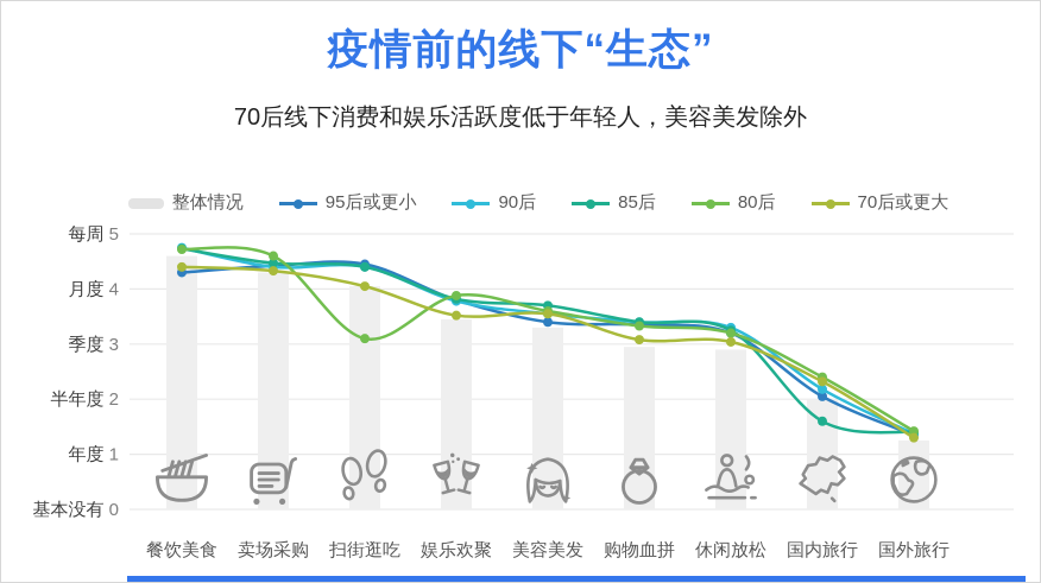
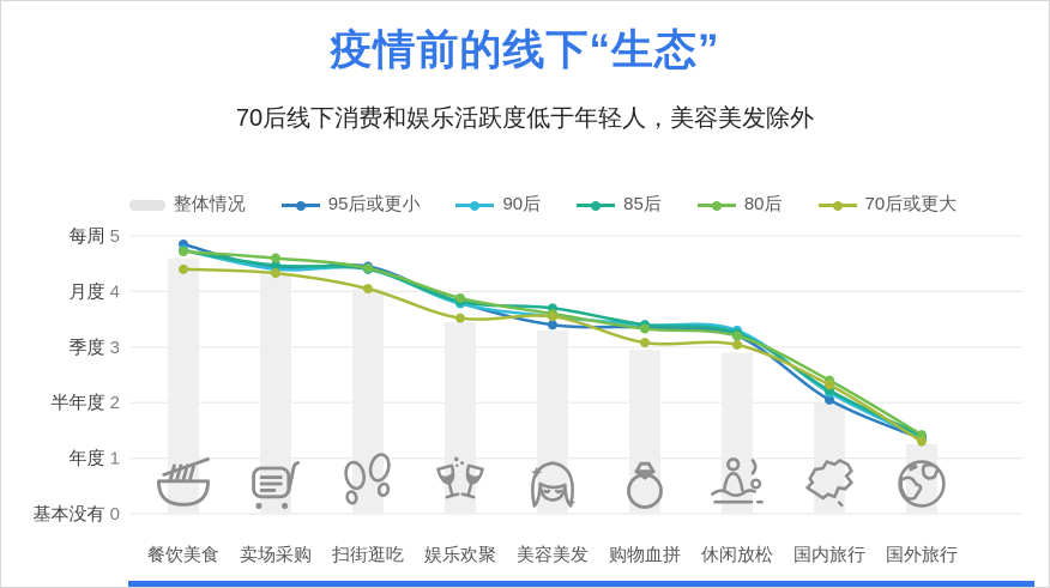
95后或更小/餐饮美食: 4.3 -> 4.8
80后/扫街逛吃: 3.1 -> 4.4
85后/国内旅行: 1.6 -> 2.2
